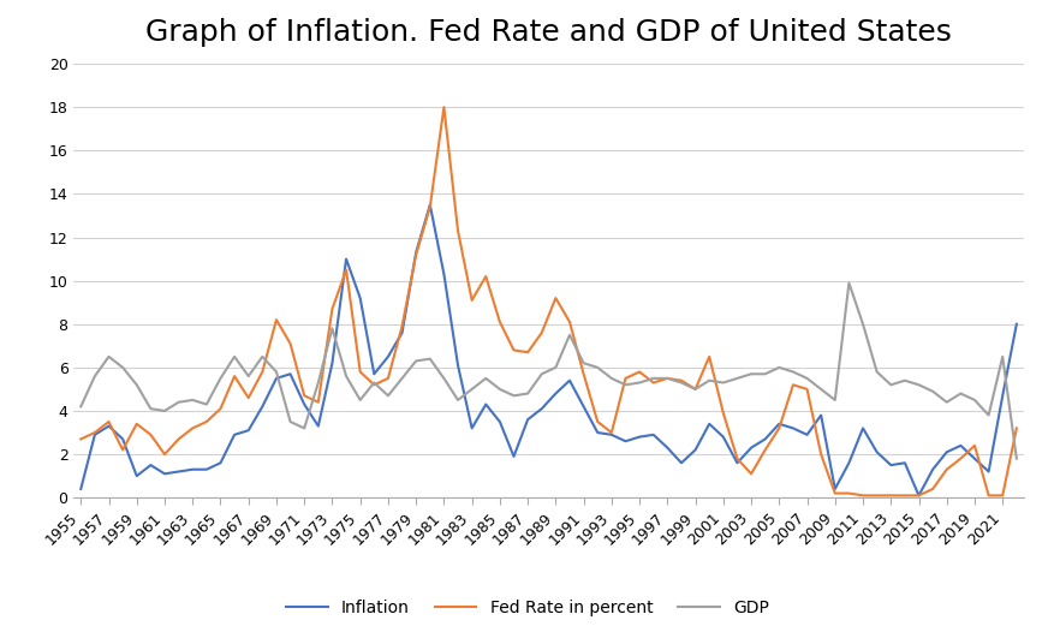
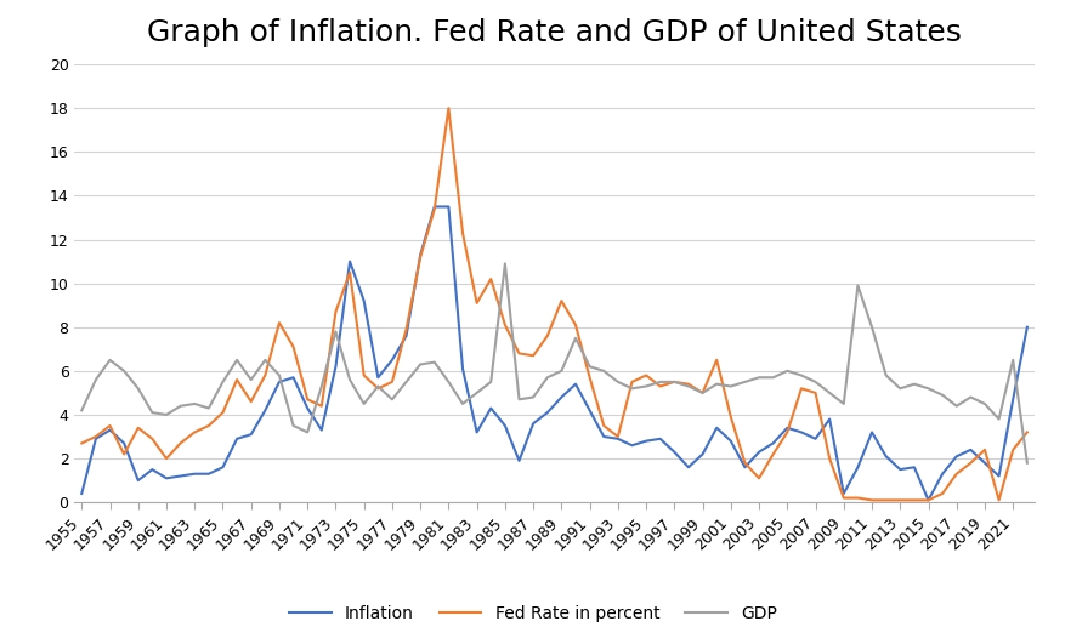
Inflation/1981: 10.3 -> 13.5
GDP/1985: 5.0 -> 10.9
Fed Rate in percent/2021: 0.1 -> 2.4
